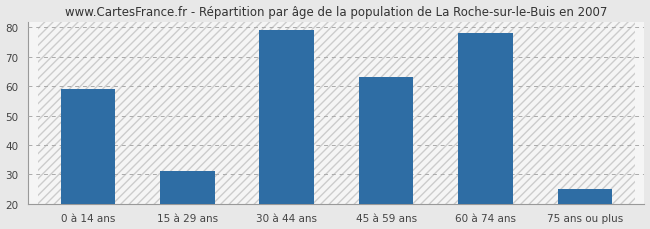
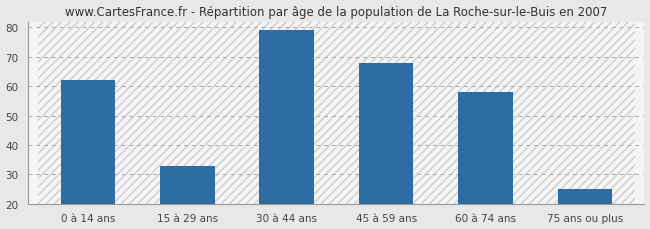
0 à 14 ans: 59 -> 62
15 à 29 ans: 31 -> 33
45 à 59 ans: 63 -> 68
60 à 74 ans: 78 -> 58
